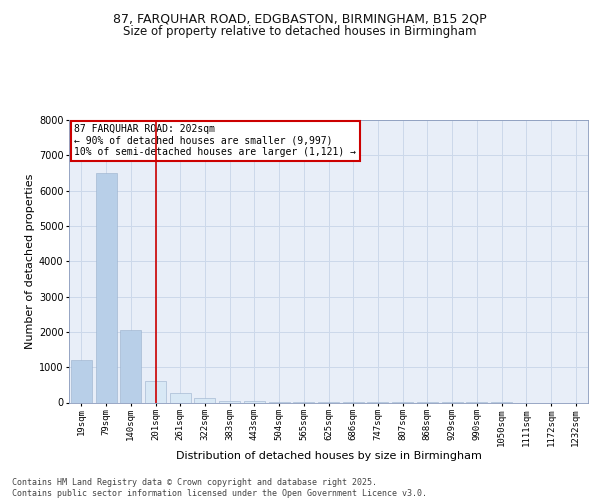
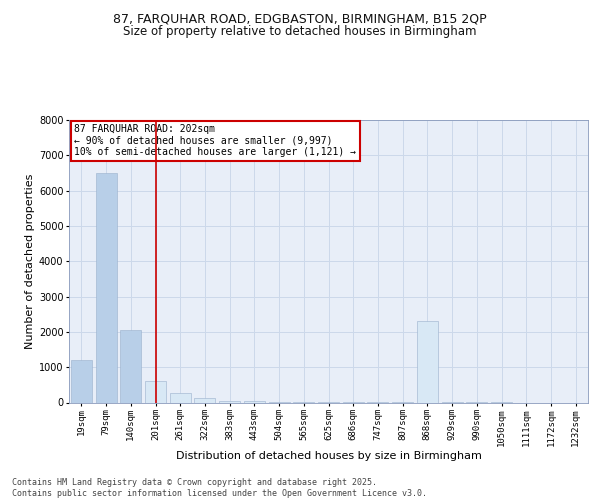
868sqm: 0 -> 2300
